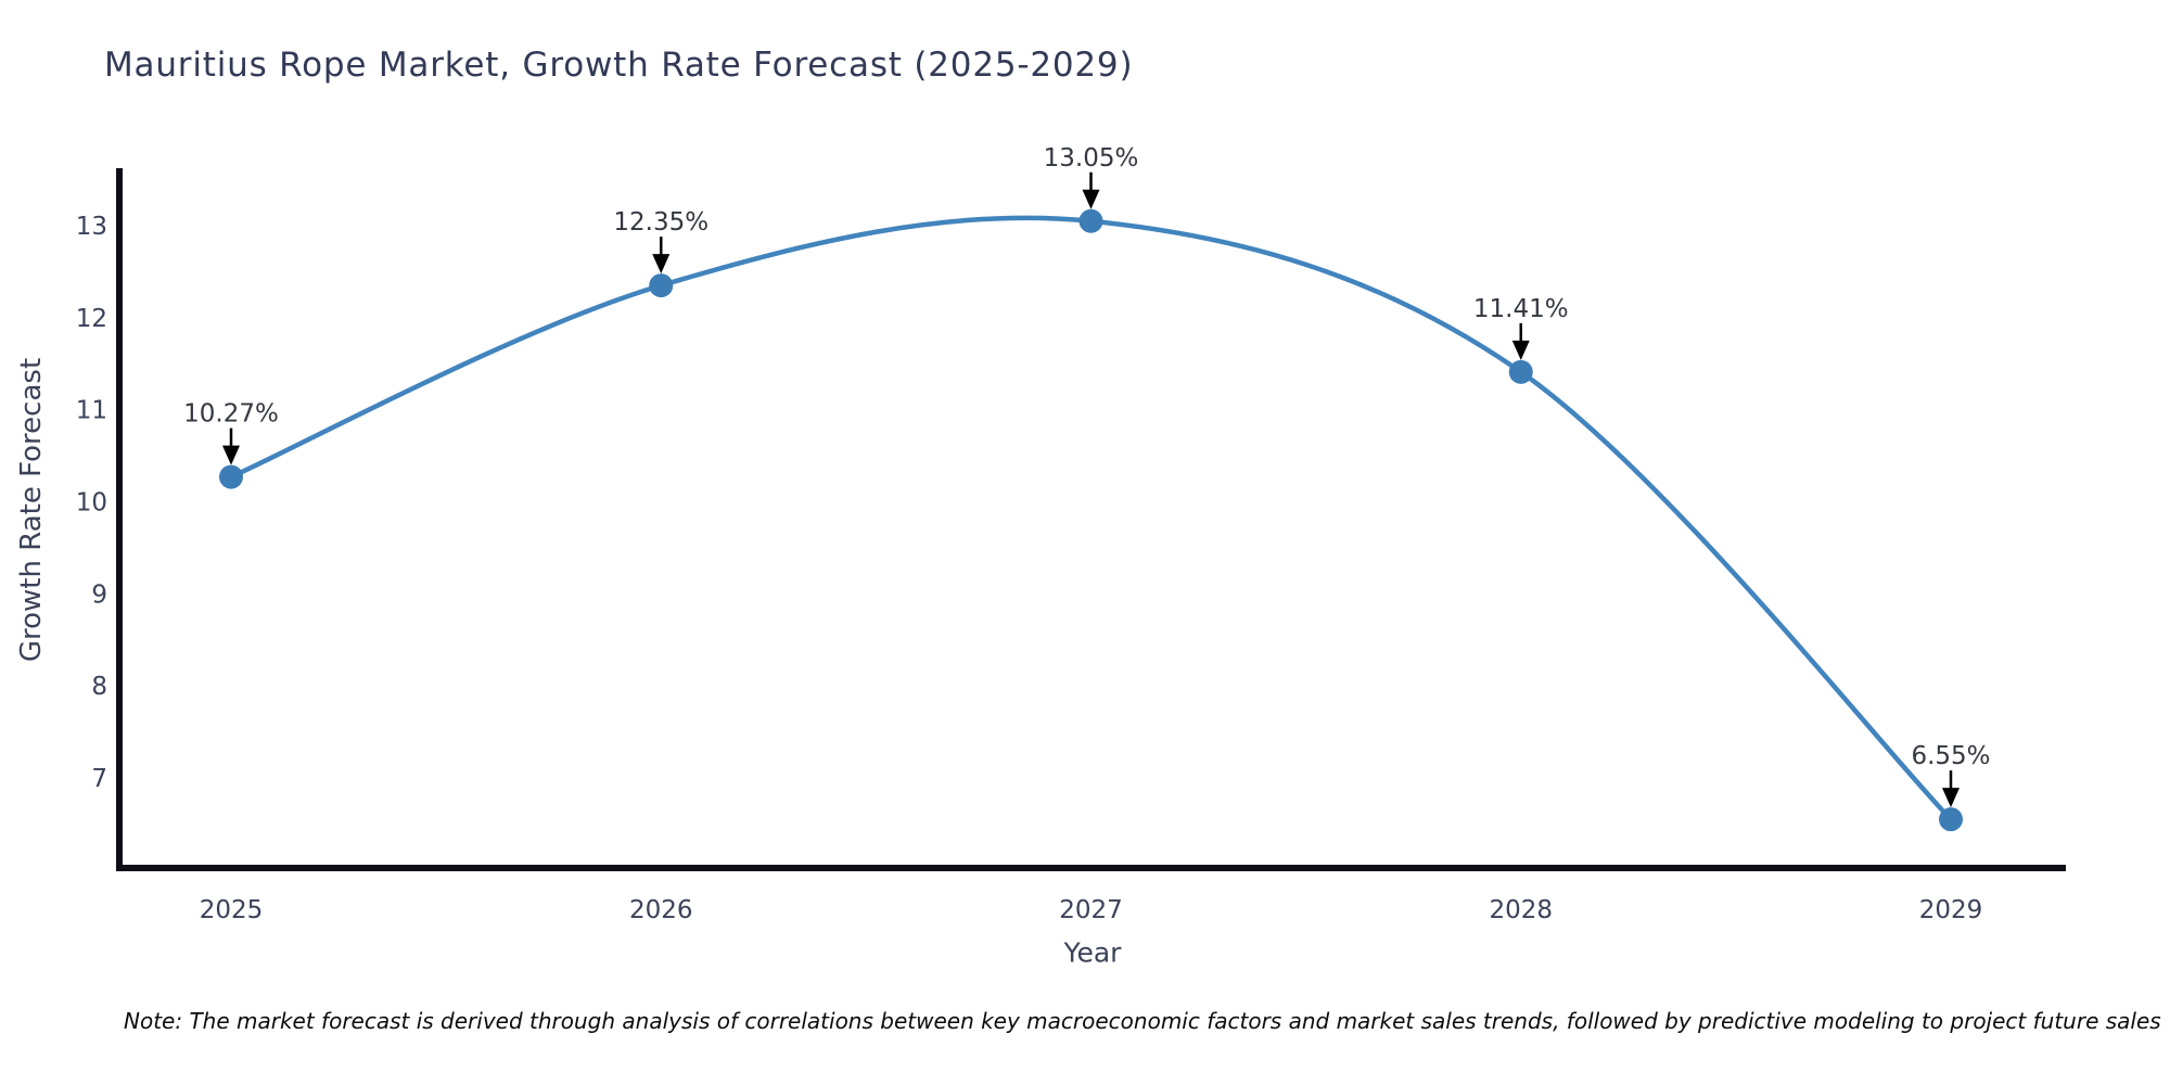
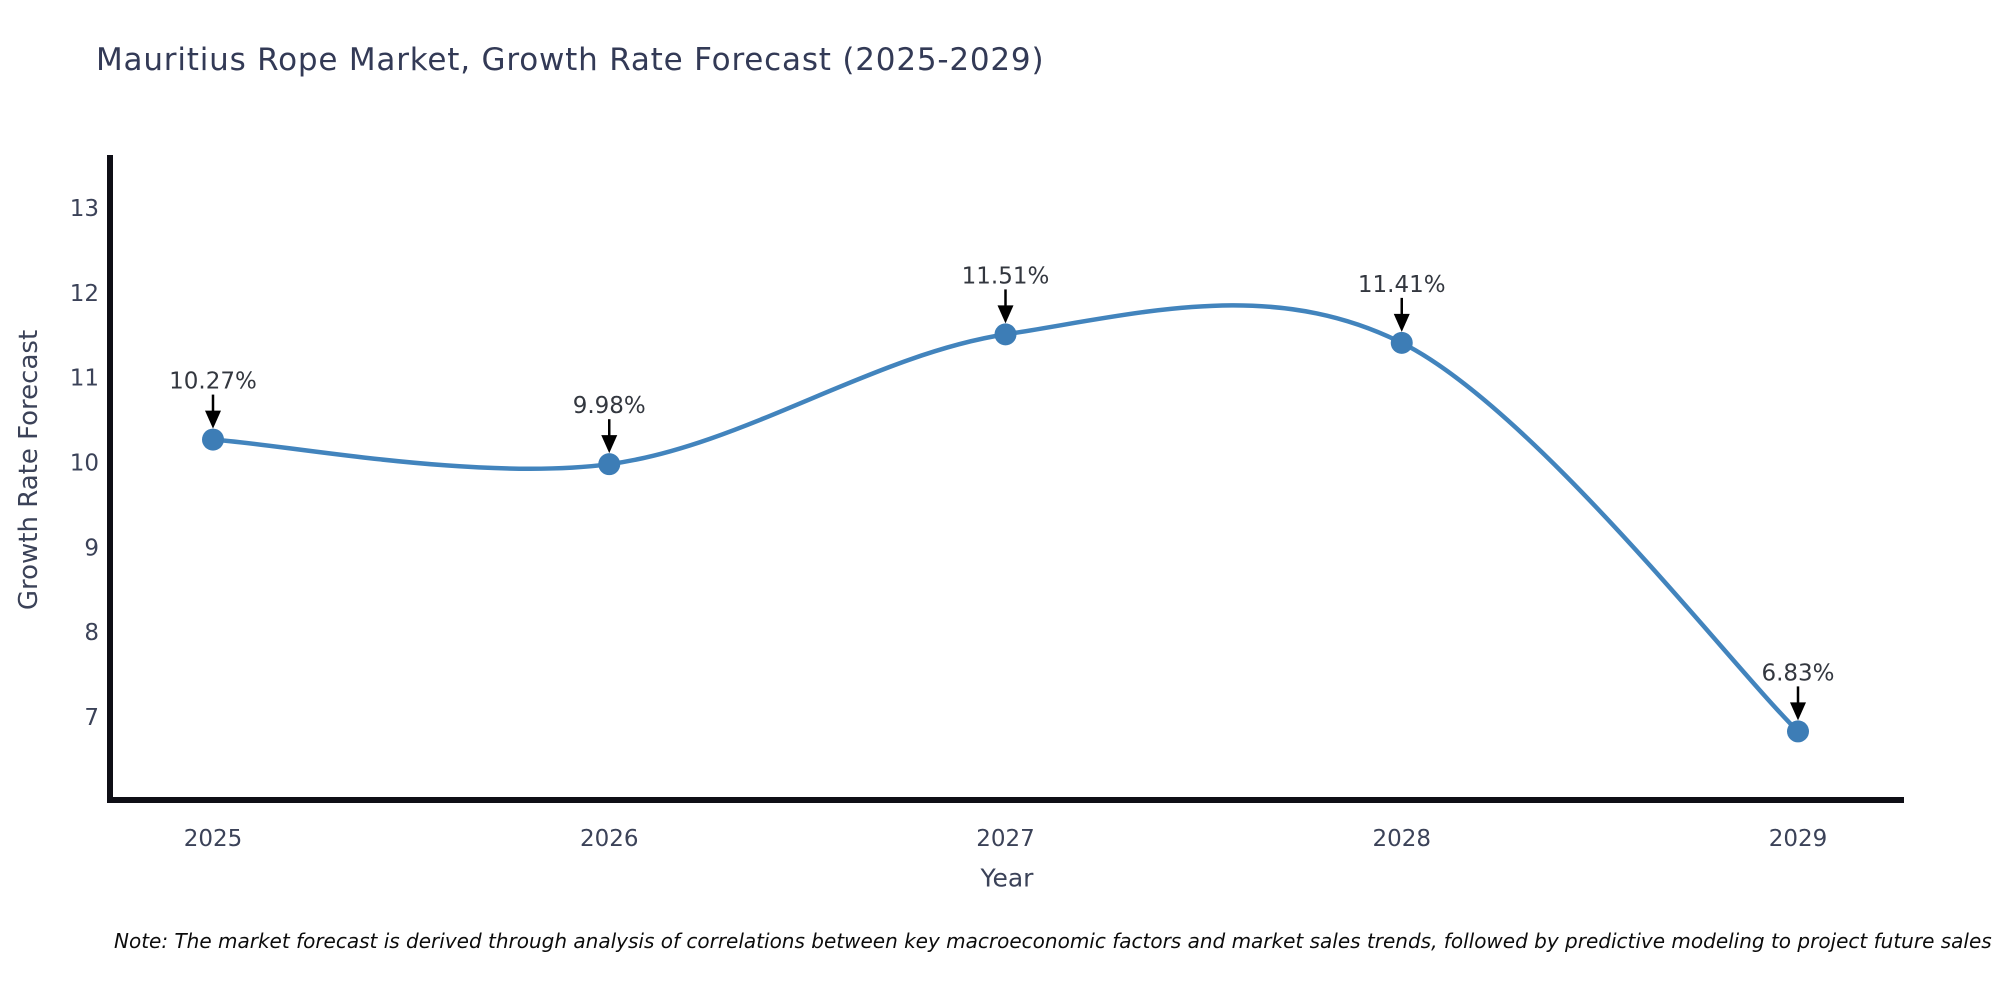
2026: 12.35% -> 9.98%
2027: 13.05% -> 11.51%
2029: 6.55% -> 6.83%
